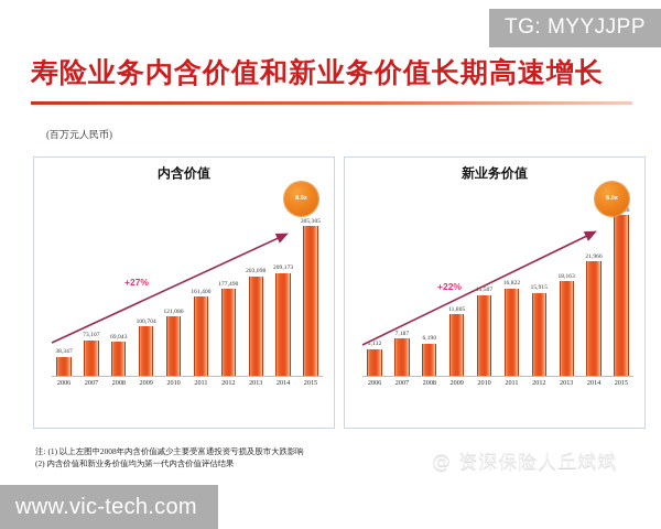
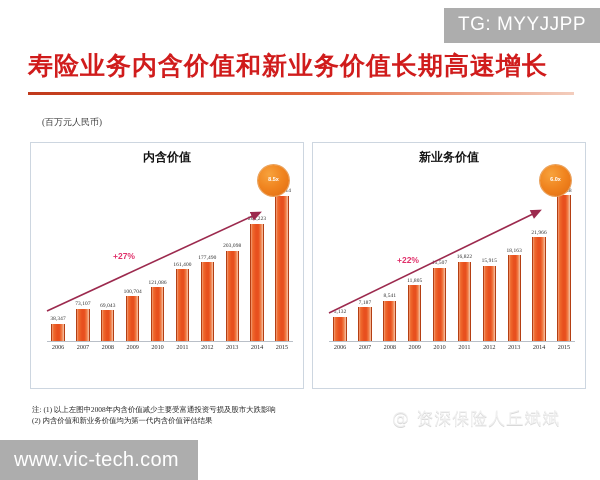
内含价值/2014: 209,173 -> 264,223
内含价值/2015: 305,305 -> 326,814
新业务价值/2008: 6,190 -> 8,541
